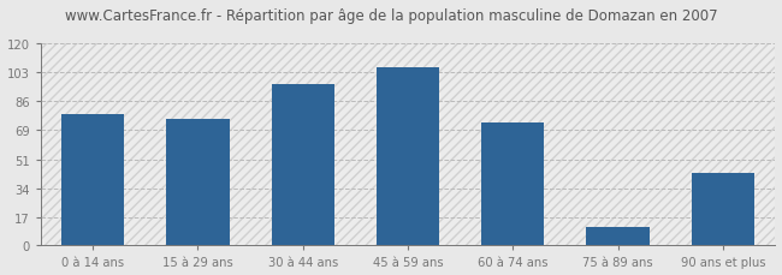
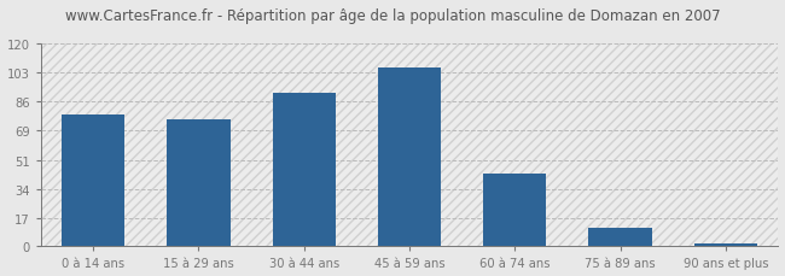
30 à 44 ans: 96 -> 91
60 à 74 ans: 73 -> 43
90 ans et plus: 43 -> 2
